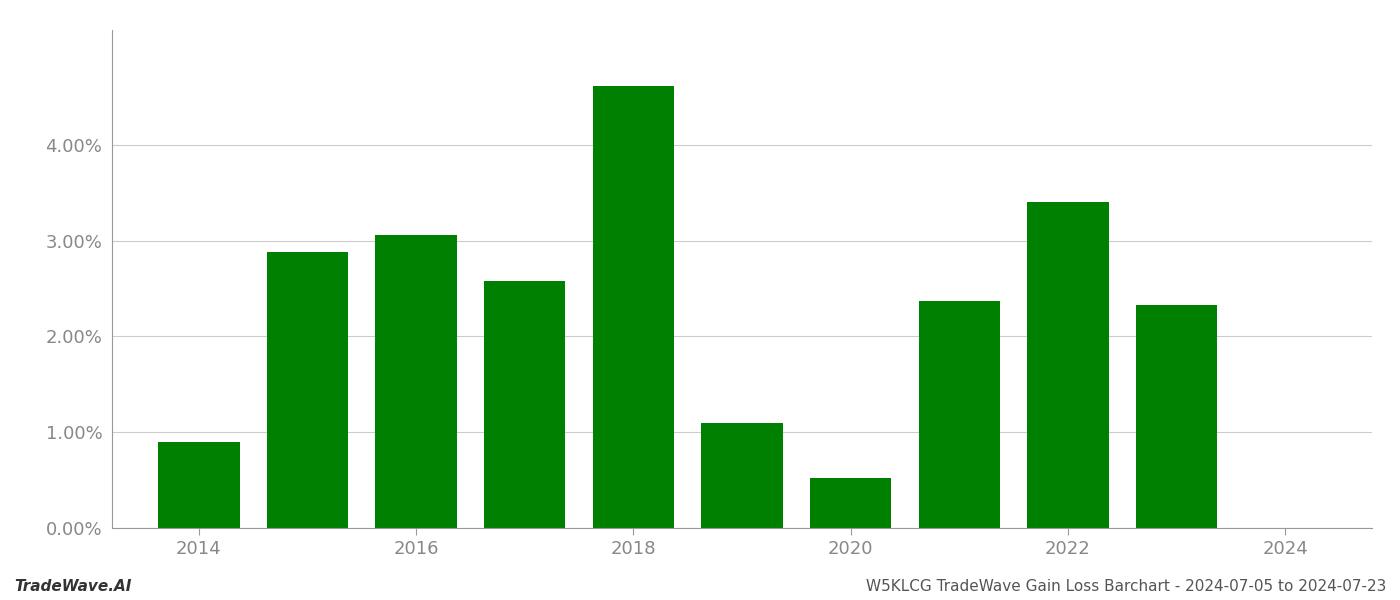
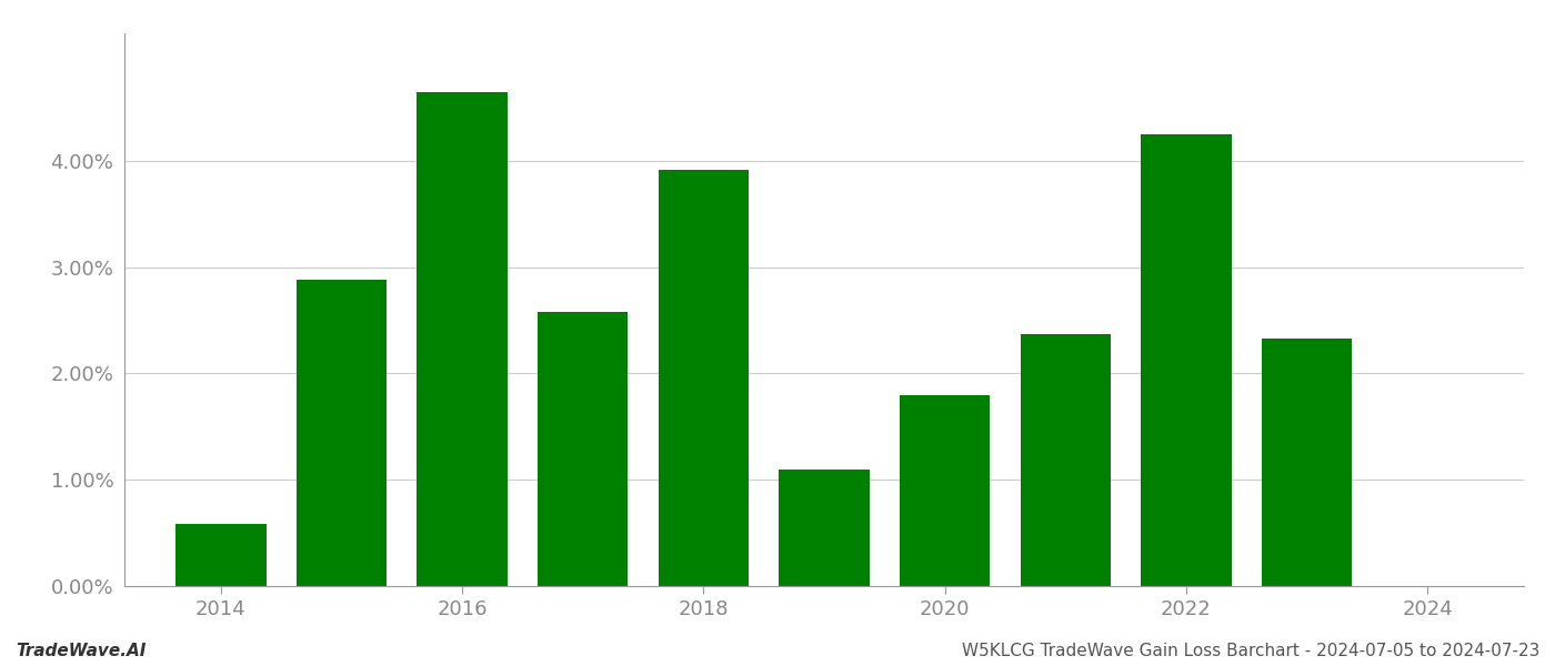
2014: 0.90% -> 0.58%
2016: 3.06% -> 4.65%
2018: 4.62% -> 3.92%
2020: 0.52% -> 1.80%
2022: 3.40% -> 4.25%
